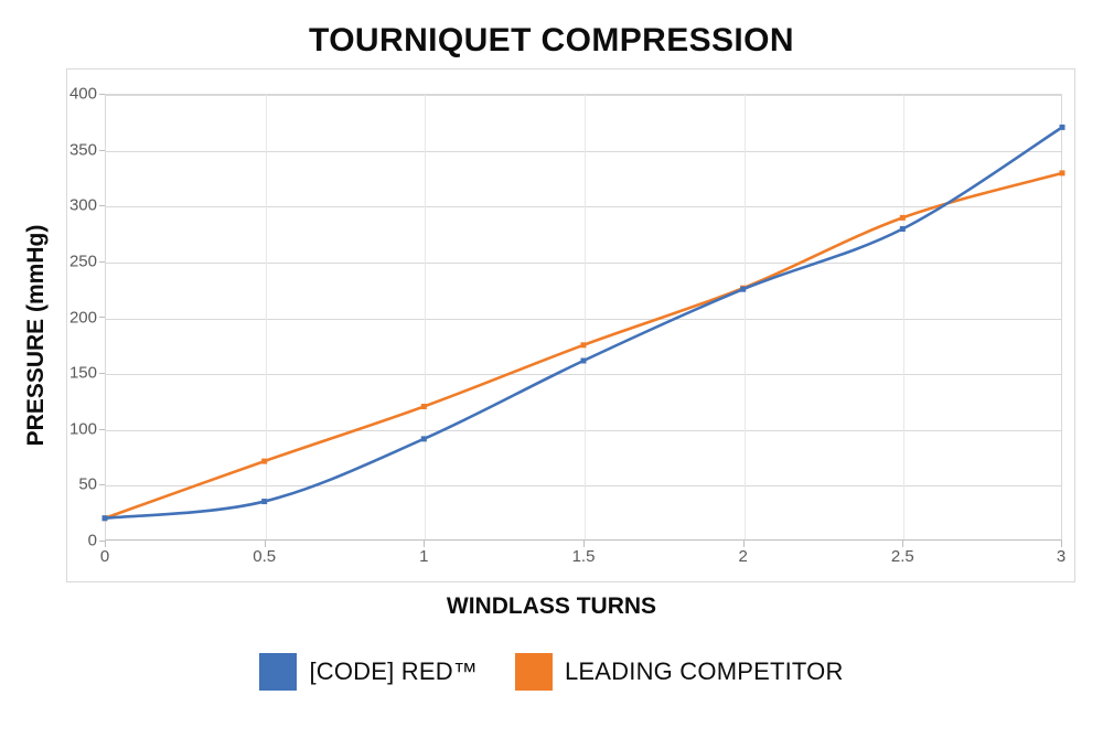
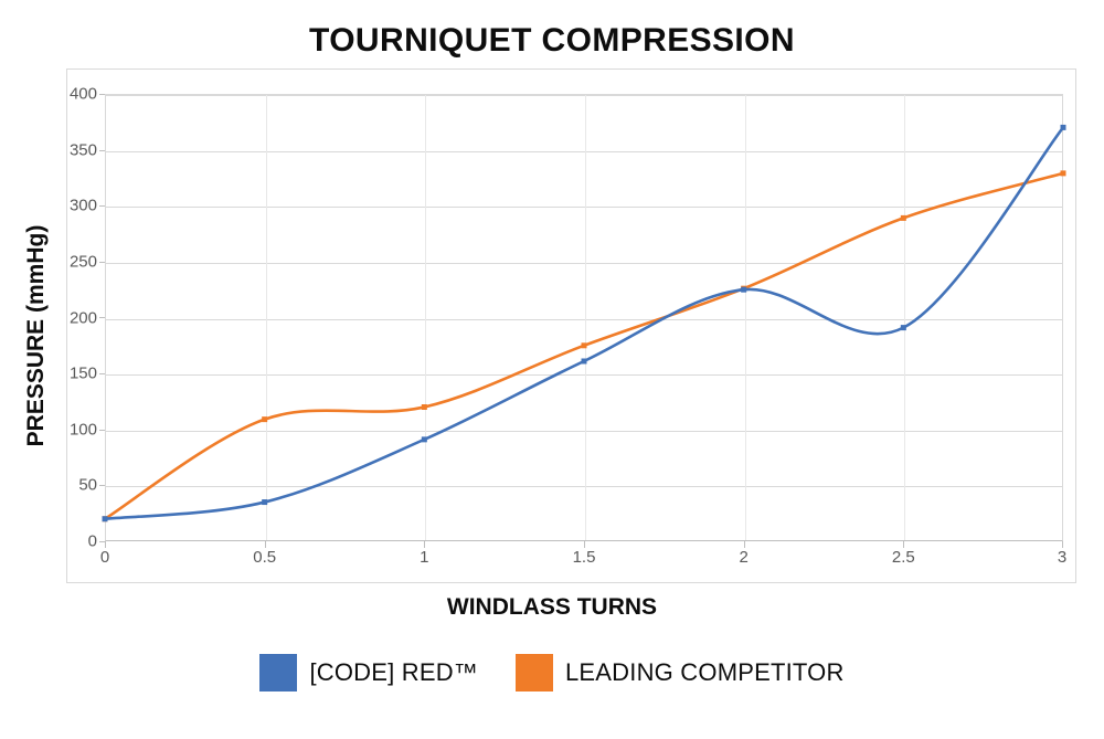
LEADING COMPETITOR/0.5: 71 -> 109
[CODE] RED™/2.5: 279 -> 191
